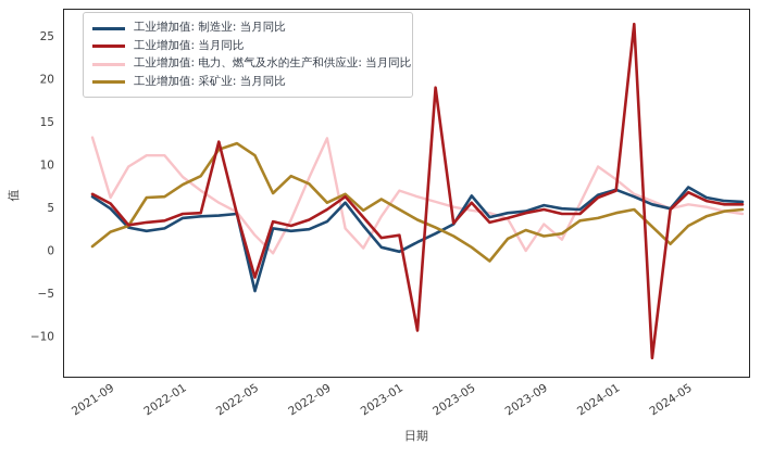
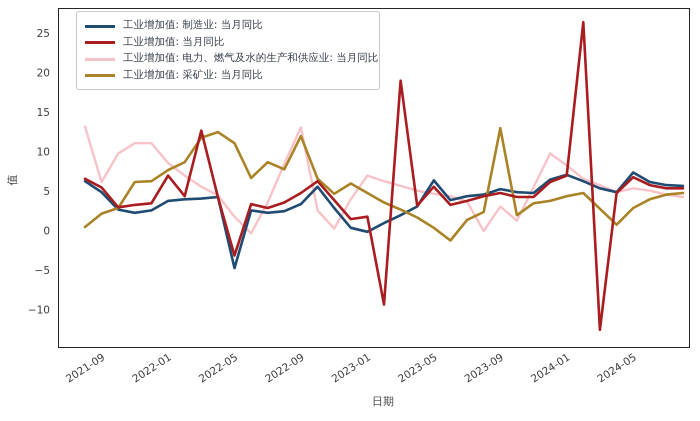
工业增加值: 当月同比/2022-01: 4 -> 7
工业增加值: 采矿业: 当月同比/2022-09: 6 -> 12
工业增加值: 采矿业: 当月同比/2023-09: 2 -> 13
